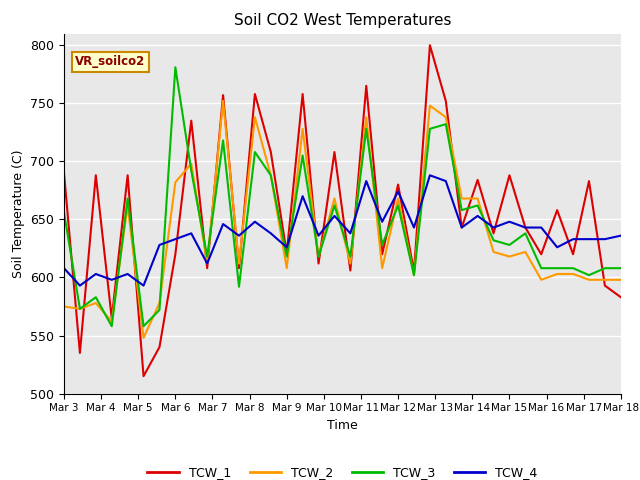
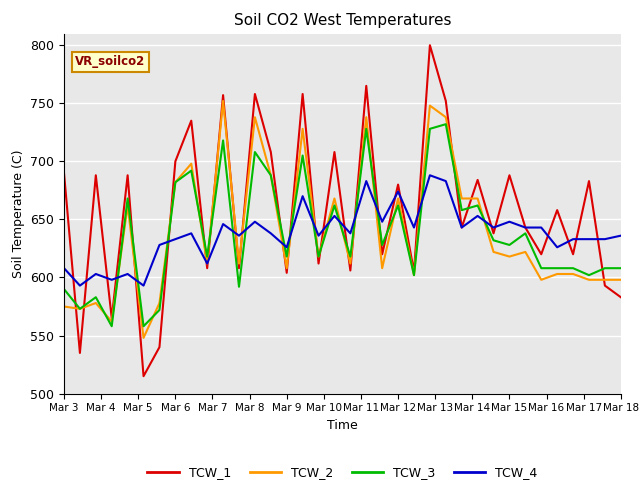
TCW_3/Mar 3: 656 -> 590
TCW_1/Mar 6: 620 -> 700
TCW_3/Mar 6: 781 -> 682
TCW_1/Mar 9: 621 -> 604
